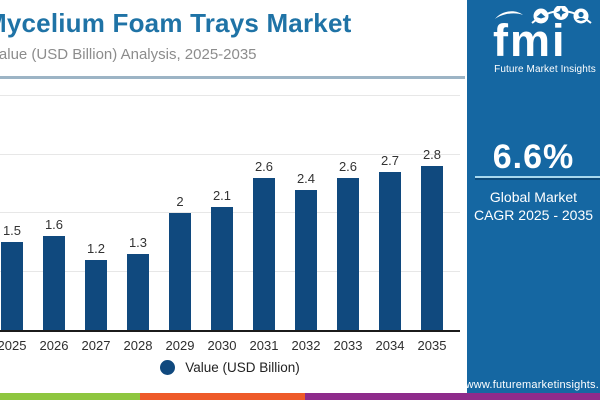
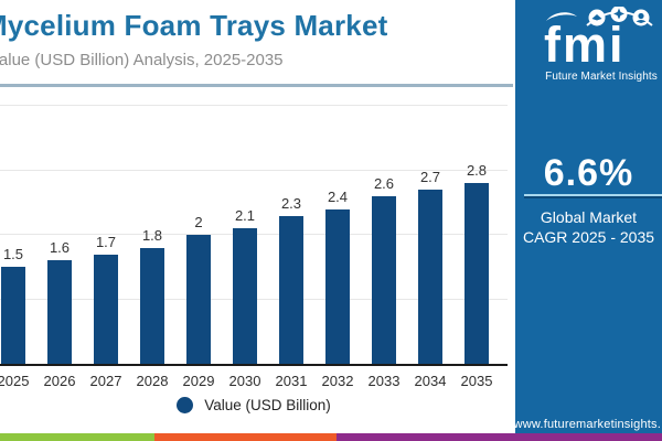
2027: 1.2 -> 1.7
2028: 1.3 -> 1.8
2031: 2.6 -> 2.3
